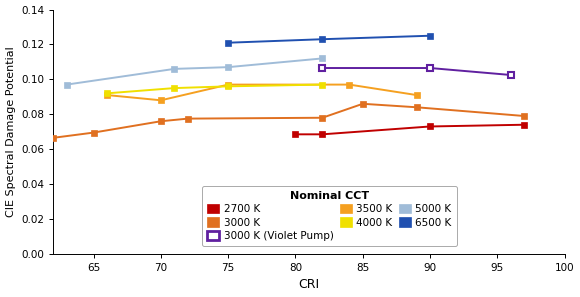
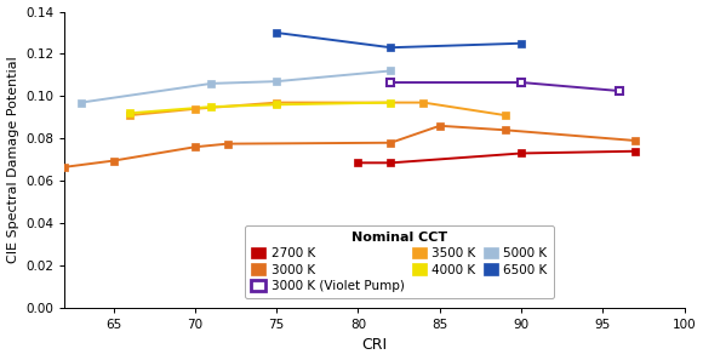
3500 K/70: 0.088 -> 0.094
6500 K/75: 0.121 -> 0.130
